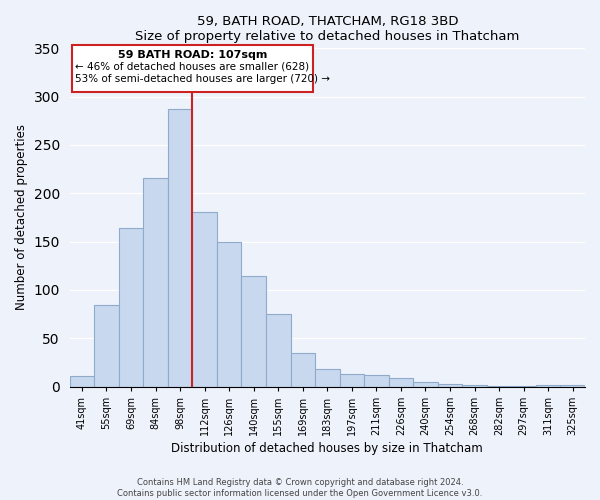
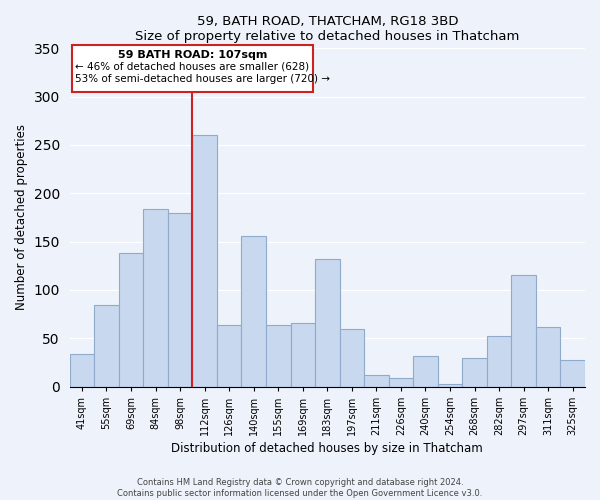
41sqm: 11 -> 34
69sqm: 164 -> 138
84sqm: 216 -> 184
98sqm: 287 -> 180
112sqm: 181 -> 260
126sqm: 150 -> 64
140sqm: 114 -> 156
155sqm: 75 -> 64
169sqm: 35 -> 66
183sqm: 18 -> 132
197sqm: 13 -> 60
240sqm: 5 -> 32
268sqm: 2 -> 30
282sqm: 1 -> 52
297sqm: 1 -> 116
311sqm: 2 -> 62
325sqm: 2 -> 28
